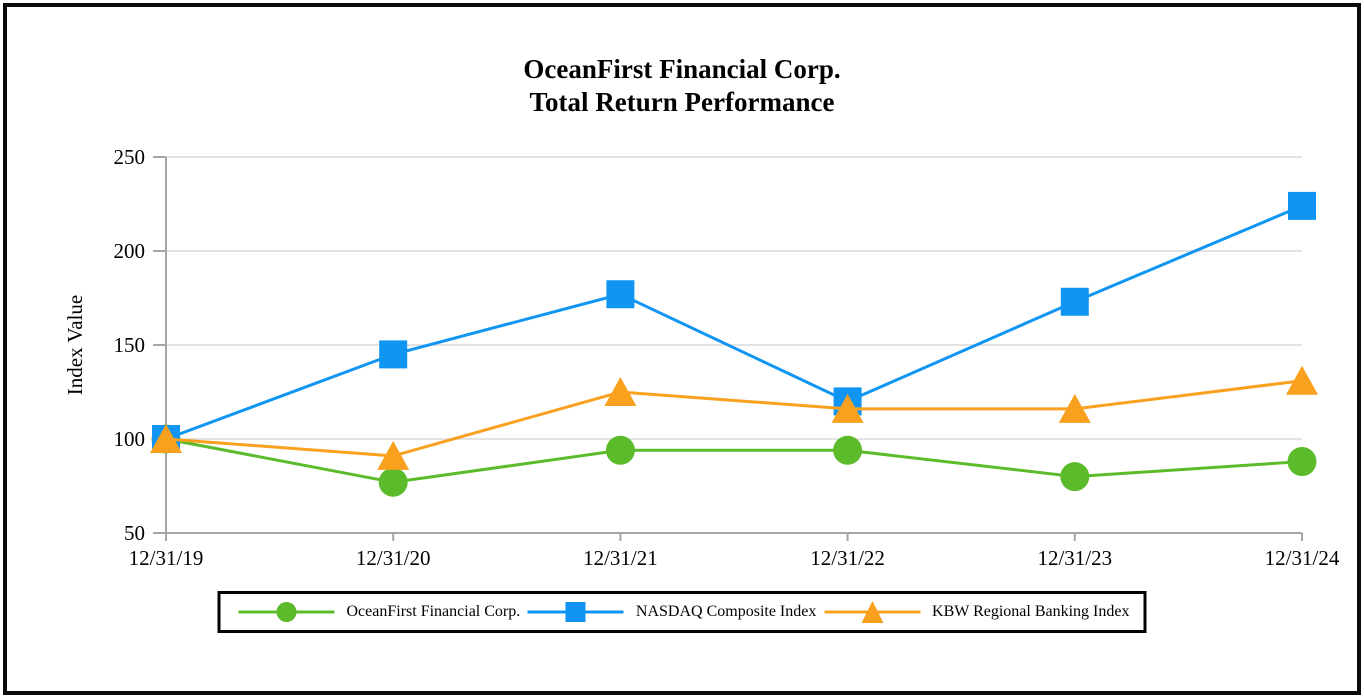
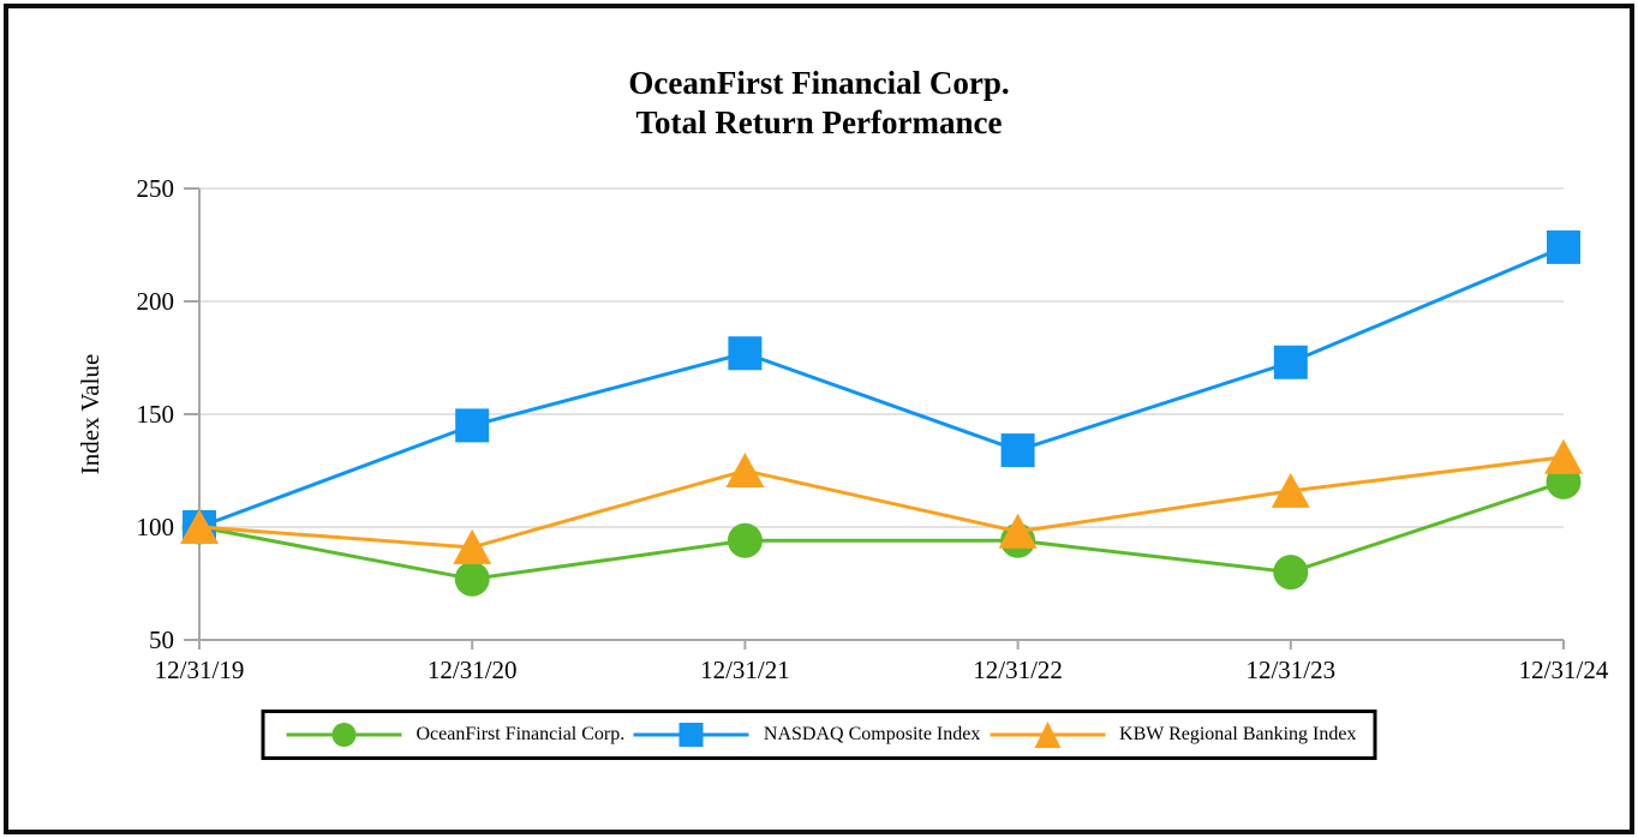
NASDAQ Composite Index/12/31/22: 120 -> 134
KBW Regional Banking Index/12/31/22: 116 -> 98
OceanFirst Financial Corp./12/31/24: 88 -> 120
